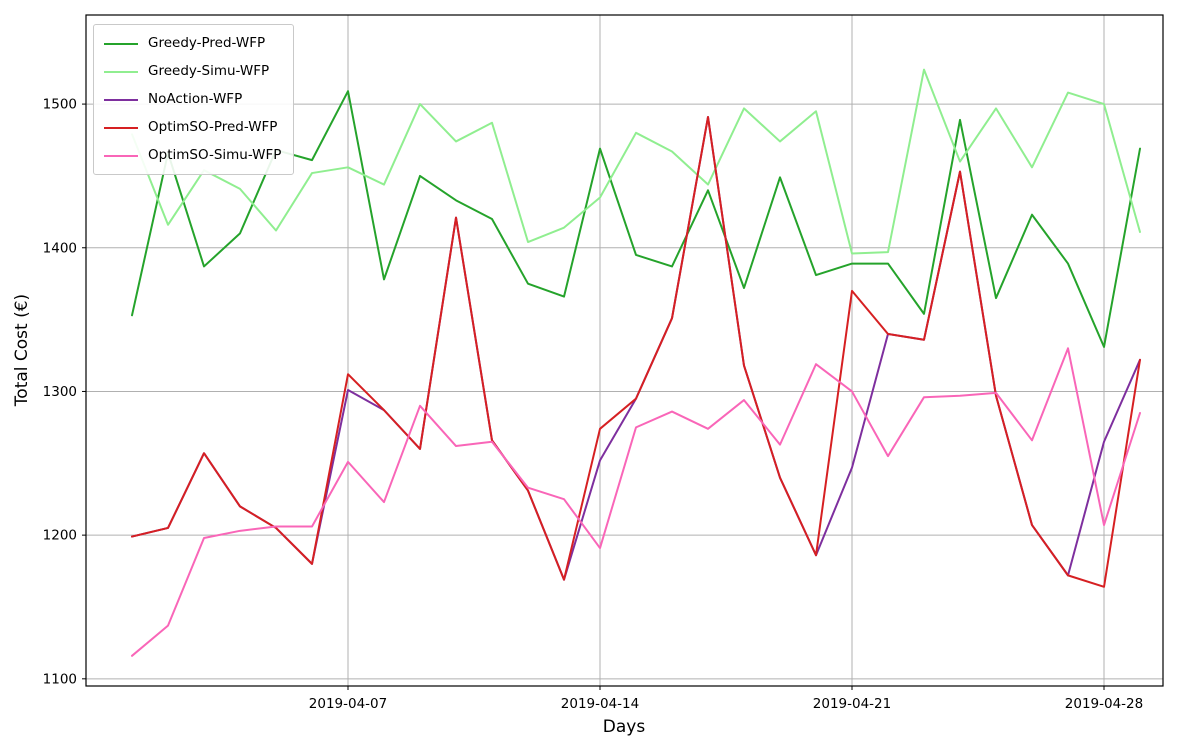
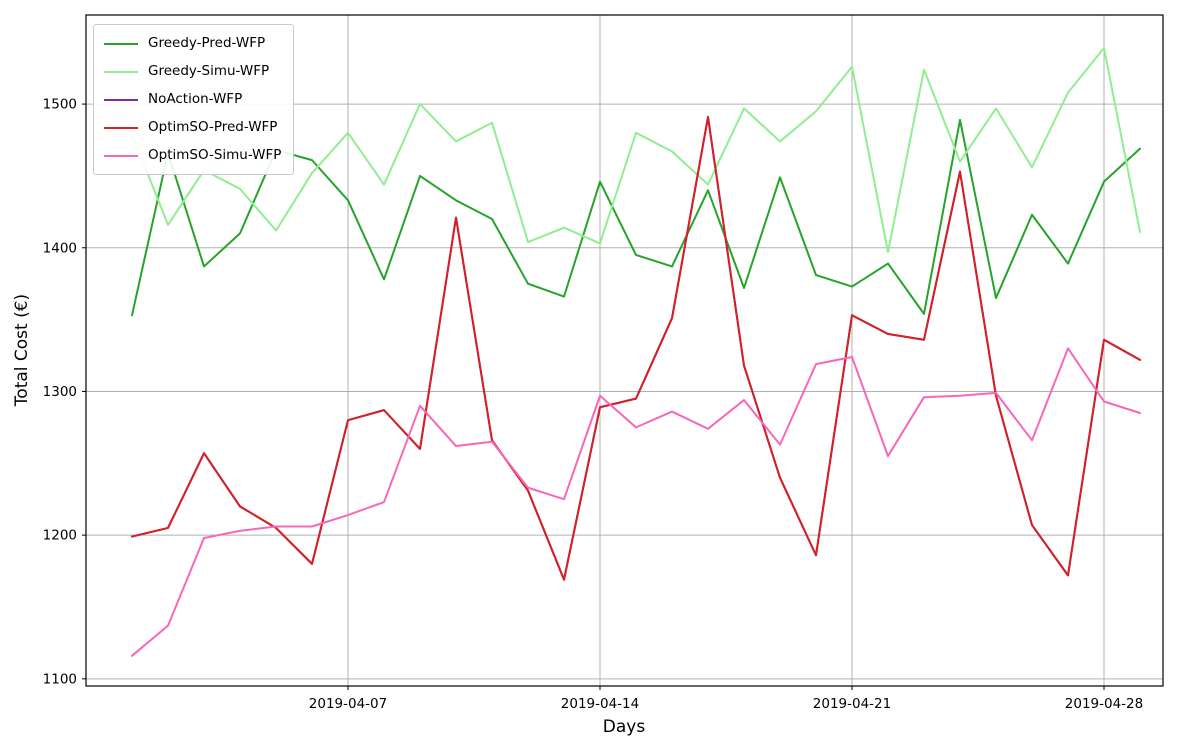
Greedy-Pred-WFP/2019-04-07: 1509 -> 1433
Greedy-Simu-WFP/2019-04-07: 1456 -> 1480
NoAction-WFP/2019-04-07: 1301 -> 1280
OptimSO-Pred-WFP/2019-04-07: 1312 -> 1280
OptimSO-Simu-WFP/2019-04-07: 1251 -> 1214
Greedy-Pred-WFP/2019-04-14: 1469 -> 1446
Greedy-Simu-WFP/2019-04-14: 1435 -> 1403
NoAction-WFP/2019-04-14: 1252 -> 1289
OptimSO-Pred-WFP/2019-04-14: 1274 -> 1289
OptimSO-Simu-WFP/2019-04-14: 1191 -> 1297
Greedy-Pred-WFP/2019-04-21: 1389 -> 1373
Greedy-Simu-WFP/2019-04-21: 1396 -> 1526
NoAction-WFP/2019-04-21: 1247 -> 1353
OptimSO-Pred-WFP/2019-04-21: 1370 -> 1353
OptimSO-Simu-WFP/2019-04-21: 1300 -> 1324
Greedy-Pred-WFP/2019-04-28: 1331 -> 1446
Greedy-Simu-WFP/2019-04-28: 1500 -> 1539
NoAction-WFP/2019-04-28: 1265 -> 1336
OptimSO-Pred-WFP/2019-04-28: 1164 -> 1336
OptimSO-Simu-WFP/2019-04-28: 1207 -> 1293
